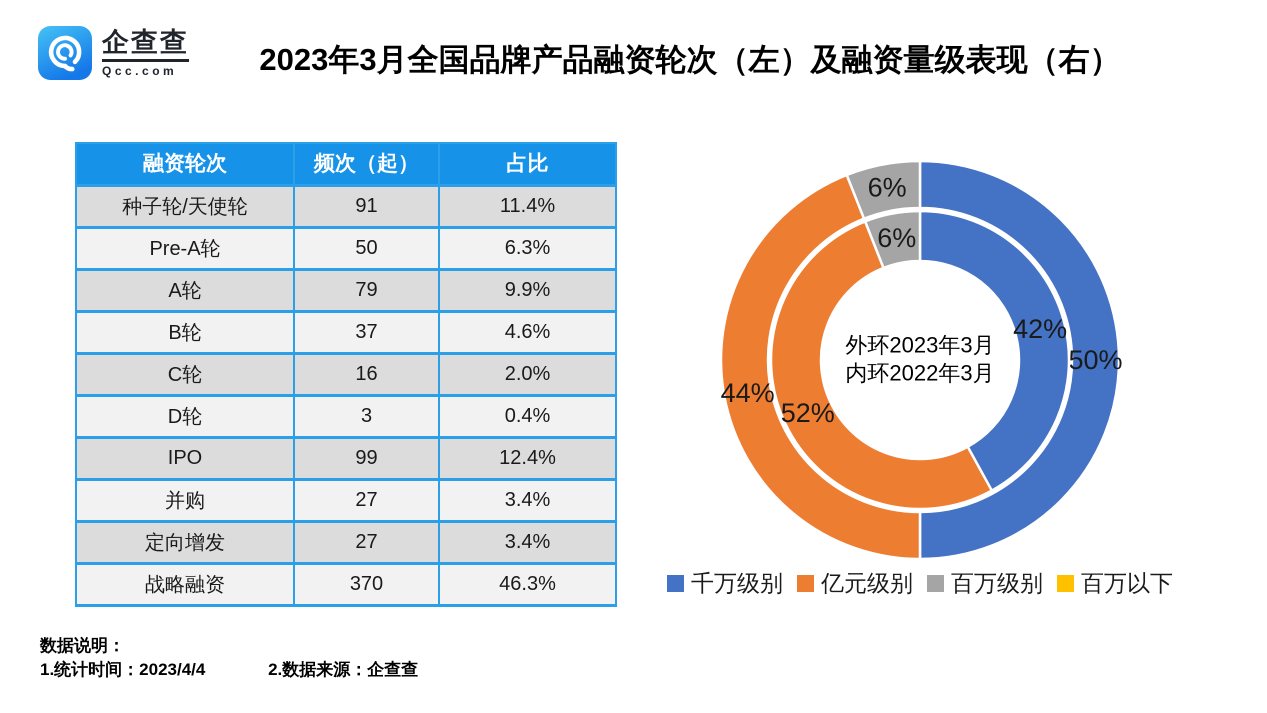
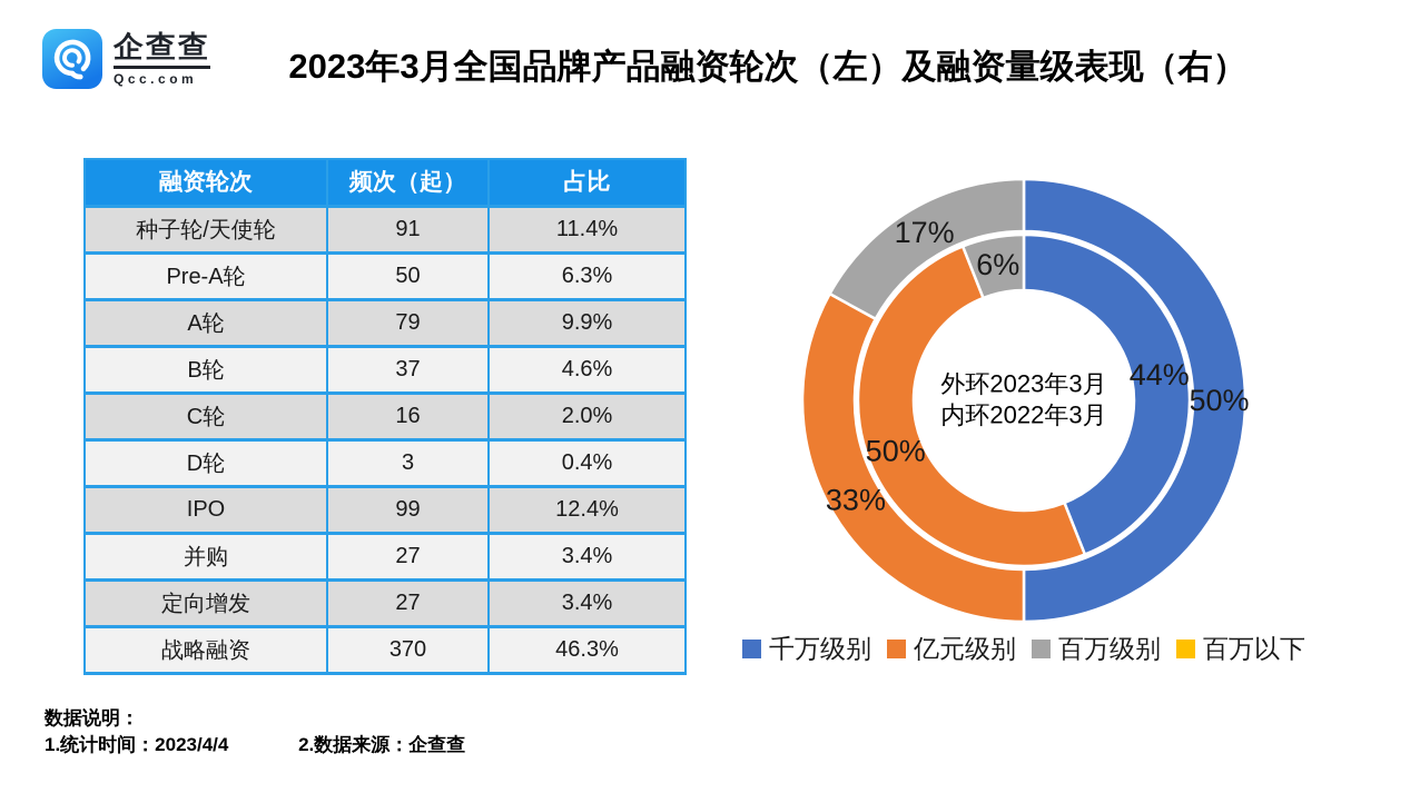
内环2022年3月/千万级别: 42% -> 44%
外环2023年3月/亿元级别: 44% -> 33%
内环2022年3月/亿元级别: 52% -> 50%
外环2023年3月/百万级别: 6% -> 17%
